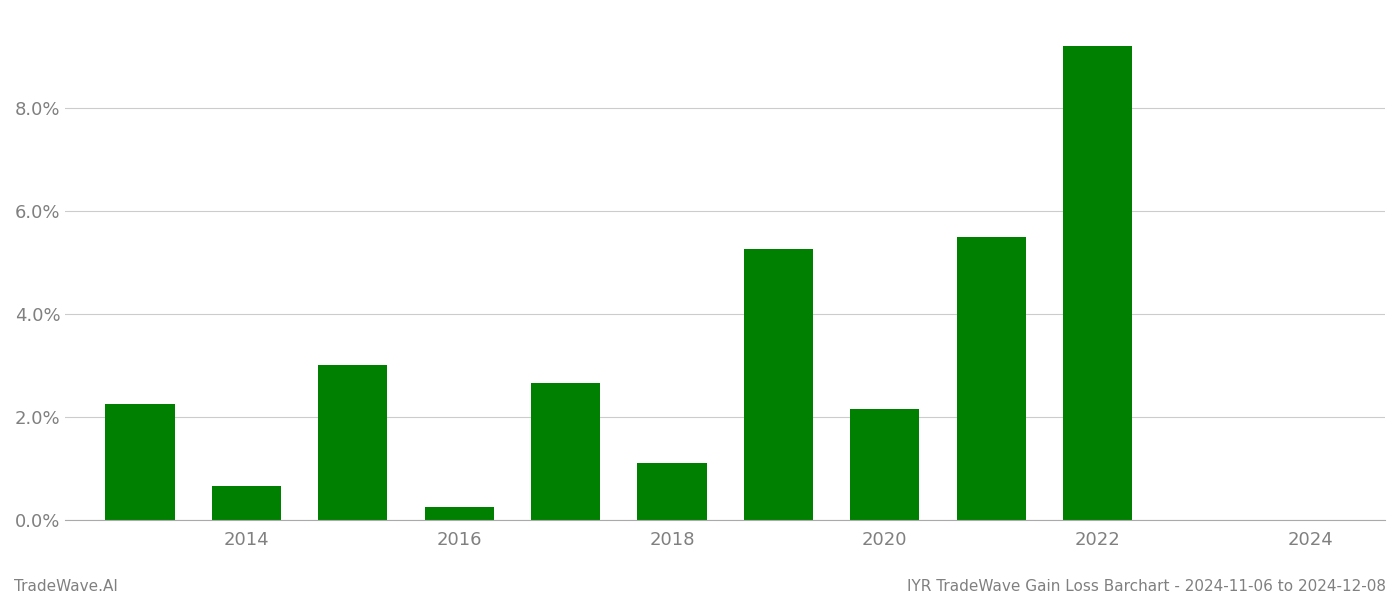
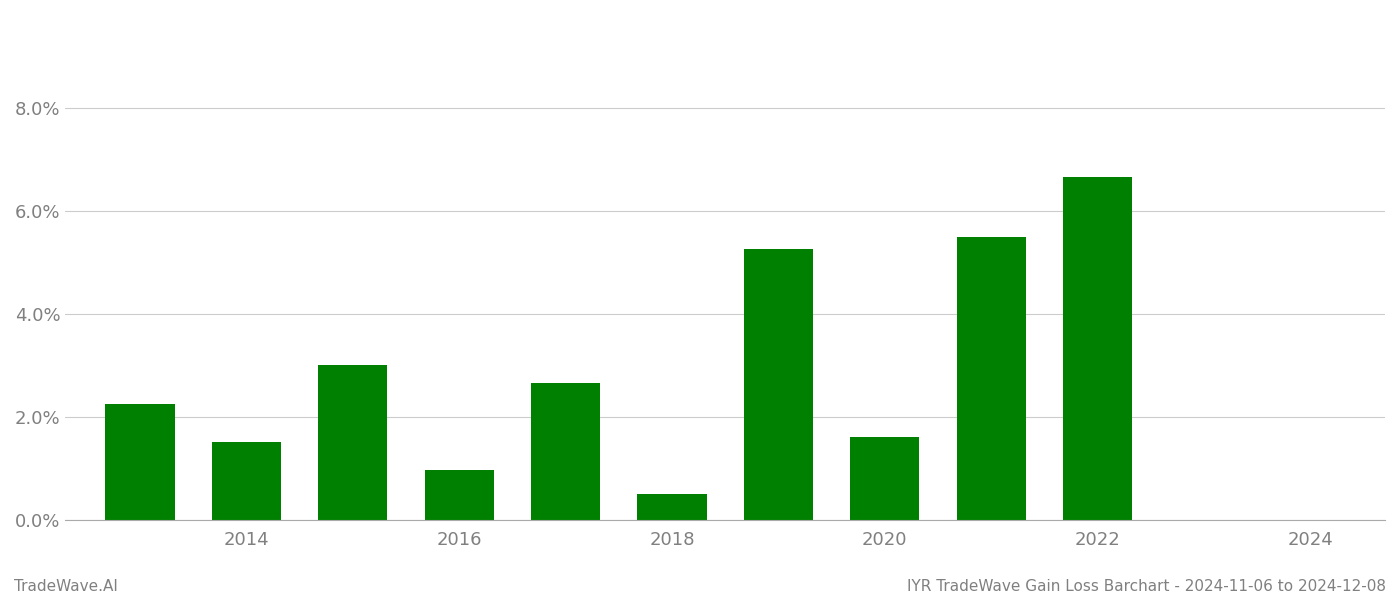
2014: 0.65% -> 1.52%
2016: 0.25% -> 0.96%
2018: 1.10% -> 0.50%
2020: 2.15% -> 1.60%
2022: 9.20% -> 6.66%
